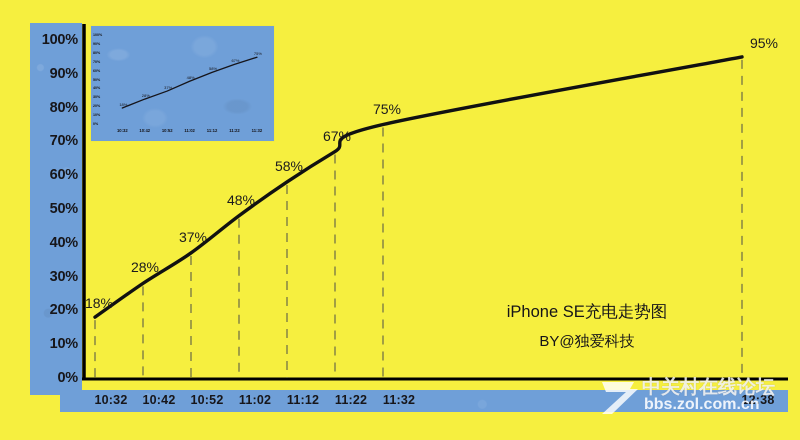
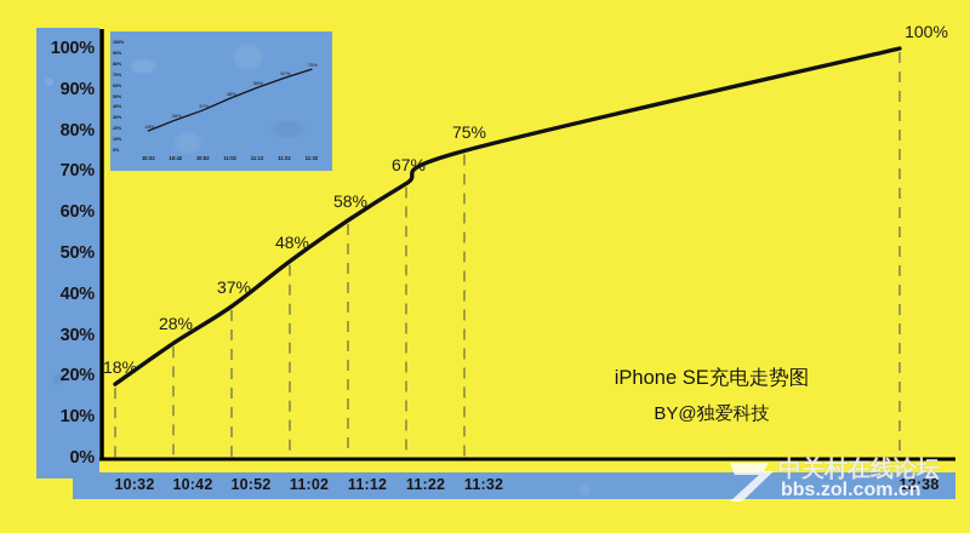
12:38: 95% -> 100%
